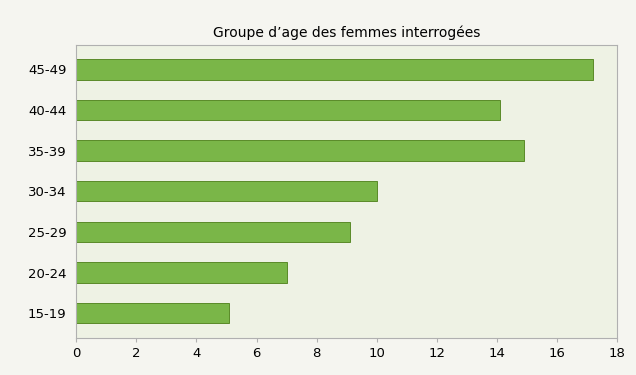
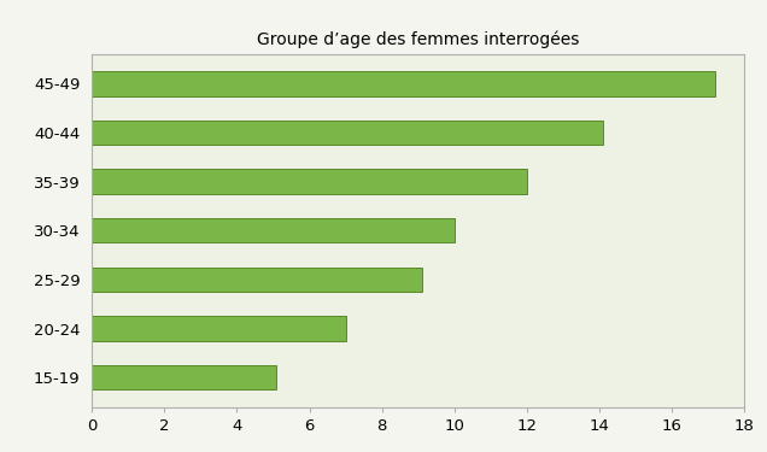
35-39: 14.9 -> 12.0
